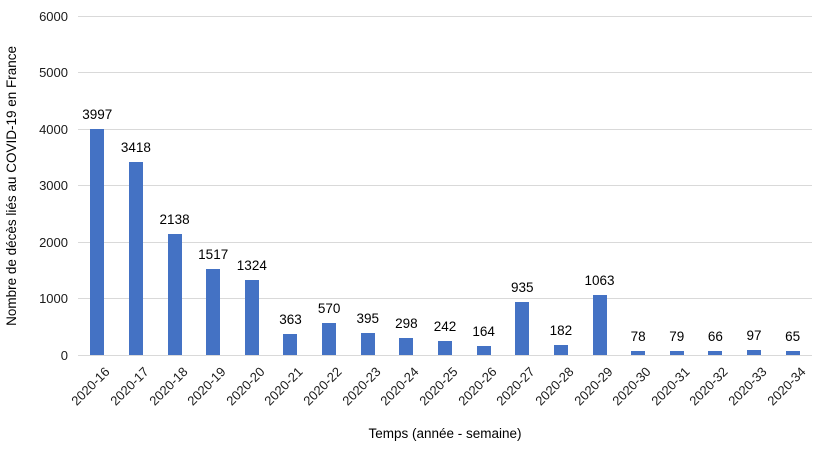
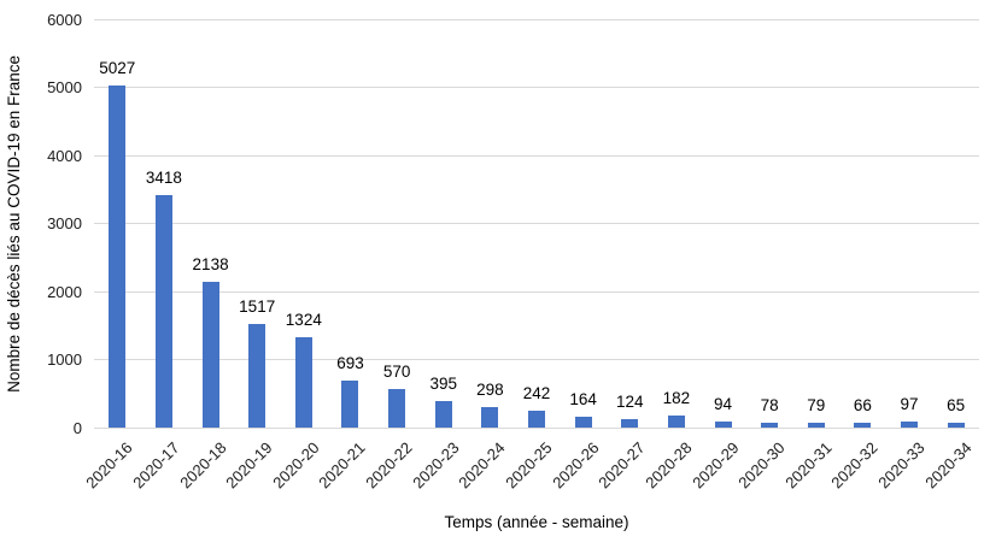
2020-16: 3997 -> 5027
2020-21: 363 -> 693
2020-27: 935 -> 124
2020-29: 1063 -> 94
